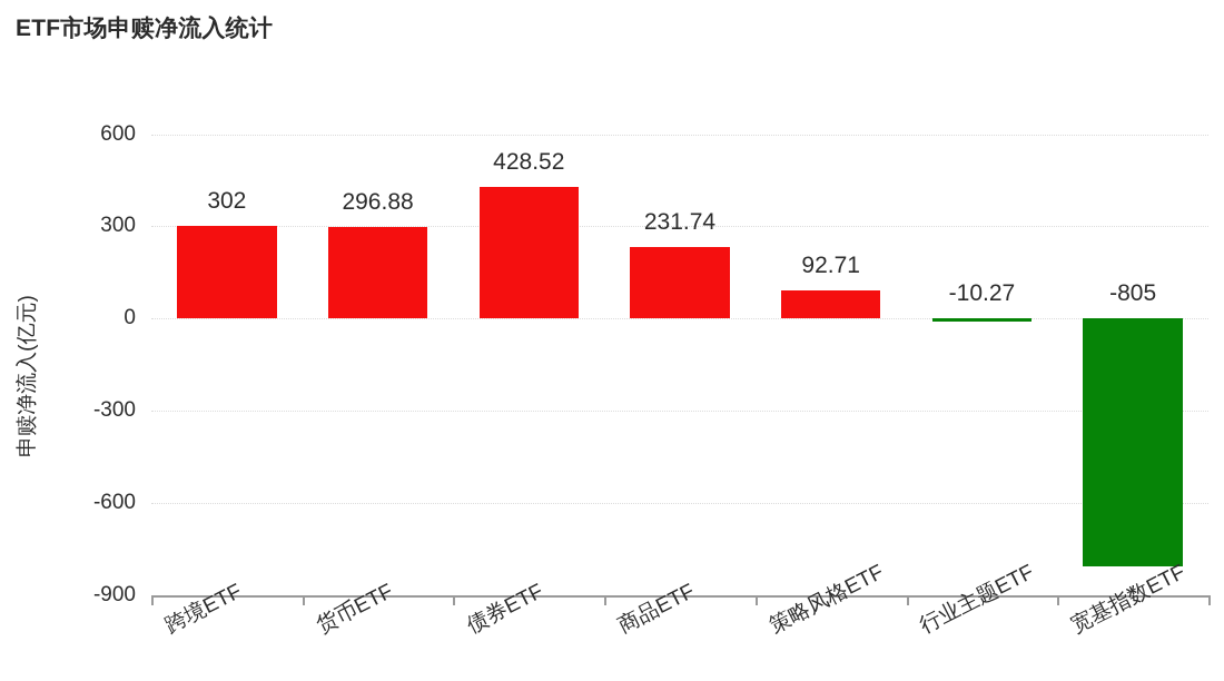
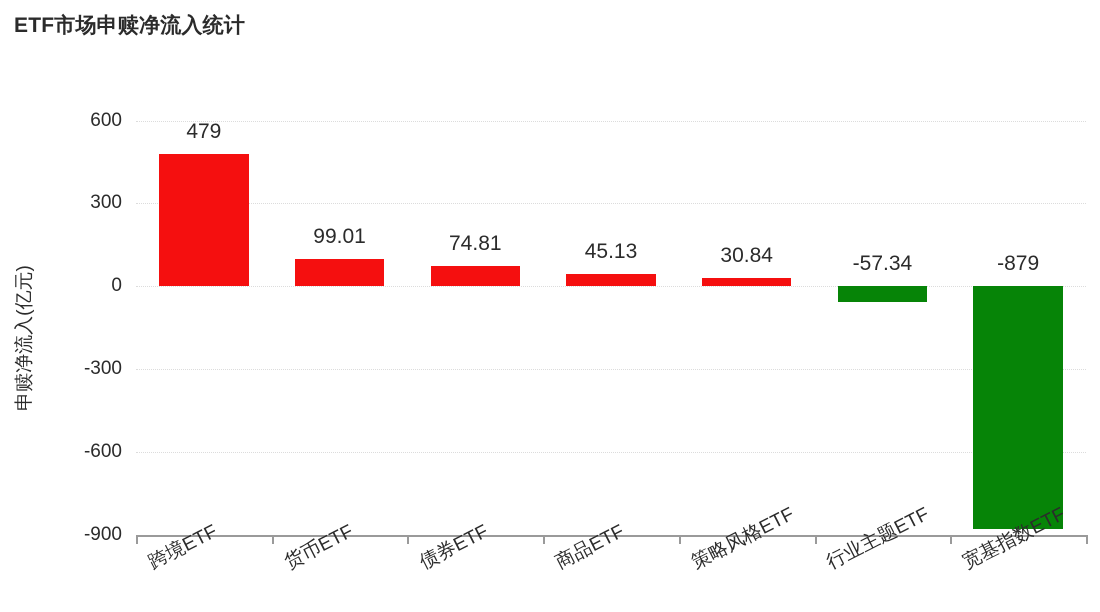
跨境ETF: 302 -> 479
货币ETF: 296.88 -> 99.01
债券ETF: 428.52 -> 74.81
商品ETF: 231.74 -> 45.13
策略风格ETF: 92.71 -> 30.84
行业主题ETF: -10.27 -> -57.34
宽基指数ETF: -805 -> -879
